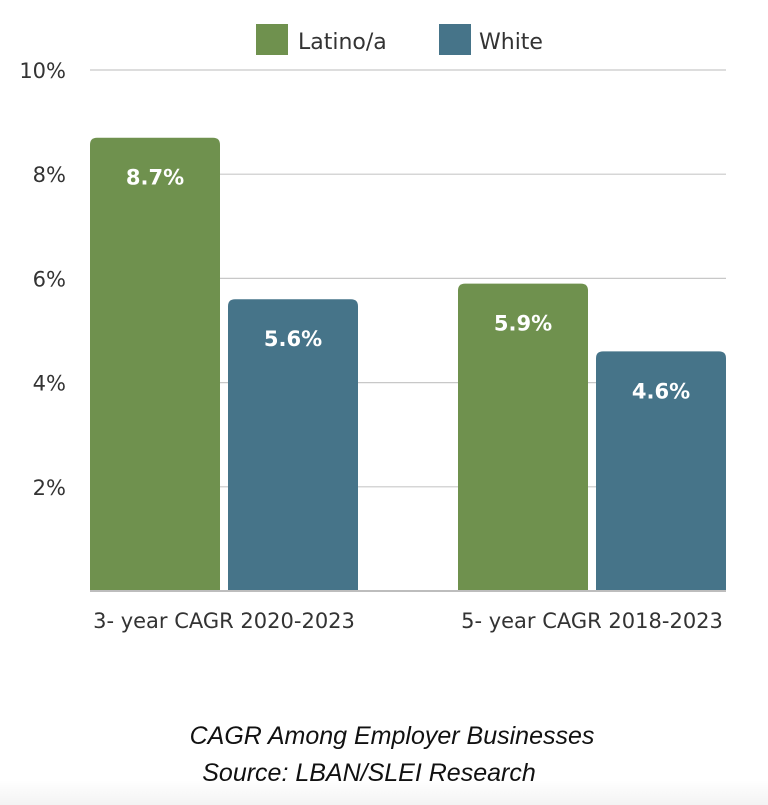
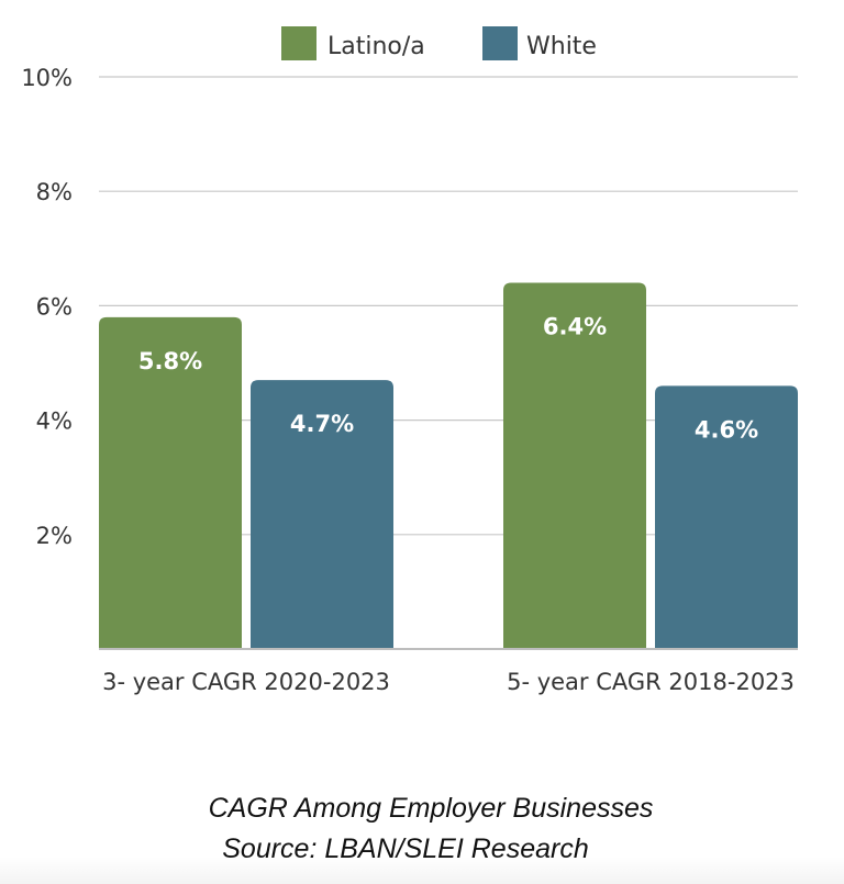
Latino/a/3- year CAGR 2020-2023: 8.7% -> 5.8%
White/3- year CAGR 2020-2023: 5.6% -> 4.7%
Latino/a/5- year CAGR 2018-2023: 5.9% -> 6.4%
